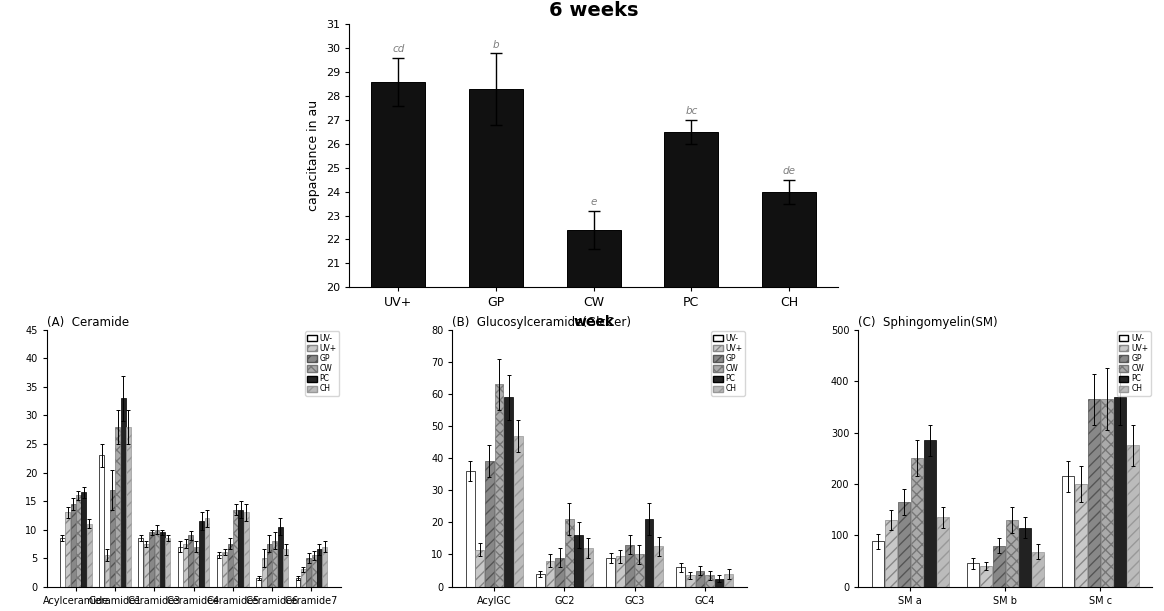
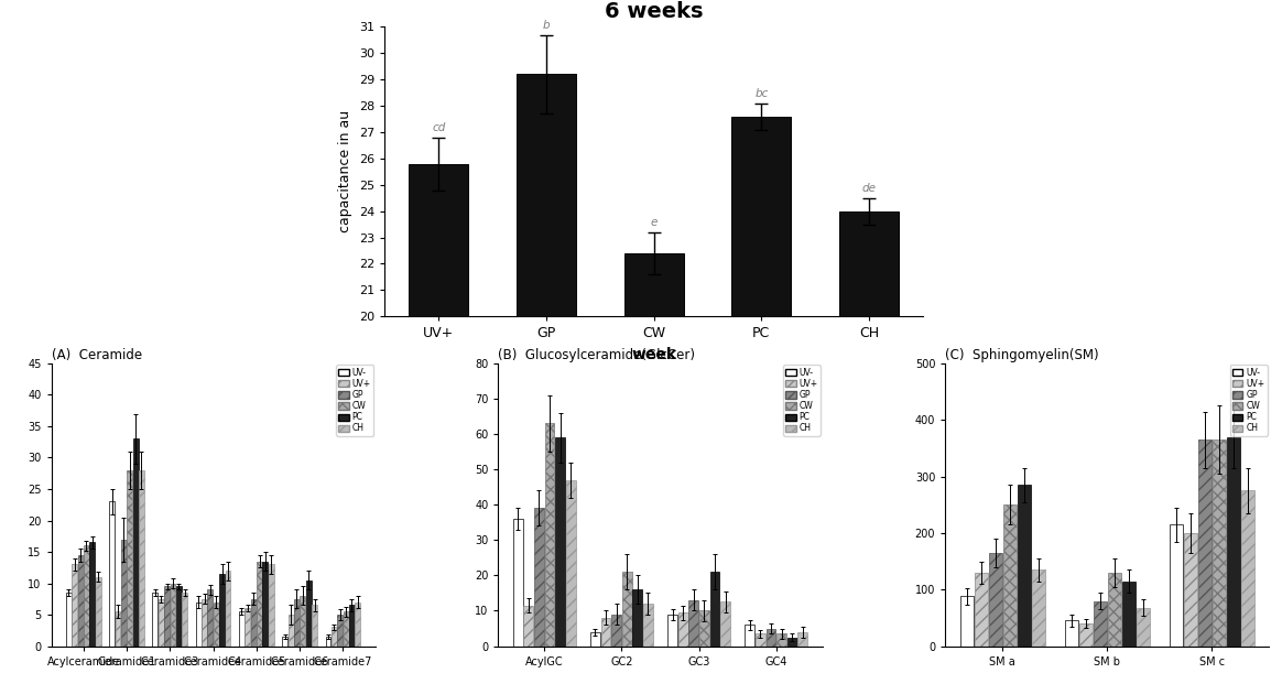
6 weeks/UV+: 28.6 -> 25.8
6 weeks/GP: 28.3 -> 29.2
6 weeks/PC: 26.5 -> 27.6
